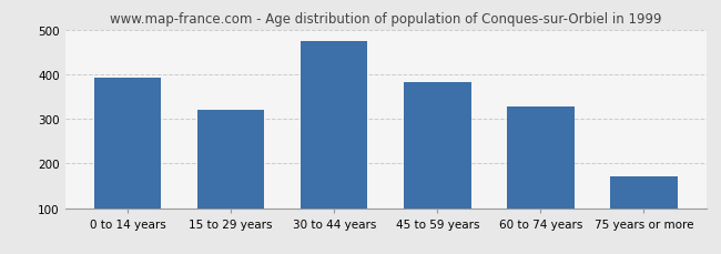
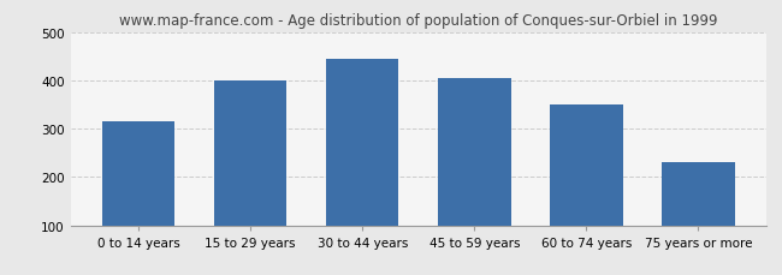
0 to 14 years: 393 -> 315
15 to 29 years: 320 -> 400
30 to 44 years: 473 -> 445
45 to 59 years: 383 -> 405
60 to 74 years: 327 -> 350
75 years or more: 172 -> 230
